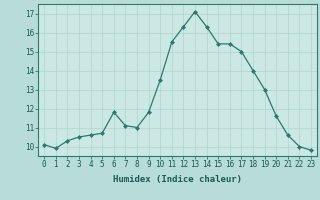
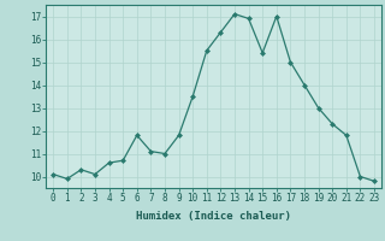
3: 10.5 -> 10.1
14: 16.3 -> 16.9
16: 15.4 -> 17.0
20: 11.6 -> 12.3
21: 10.6 -> 11.8
